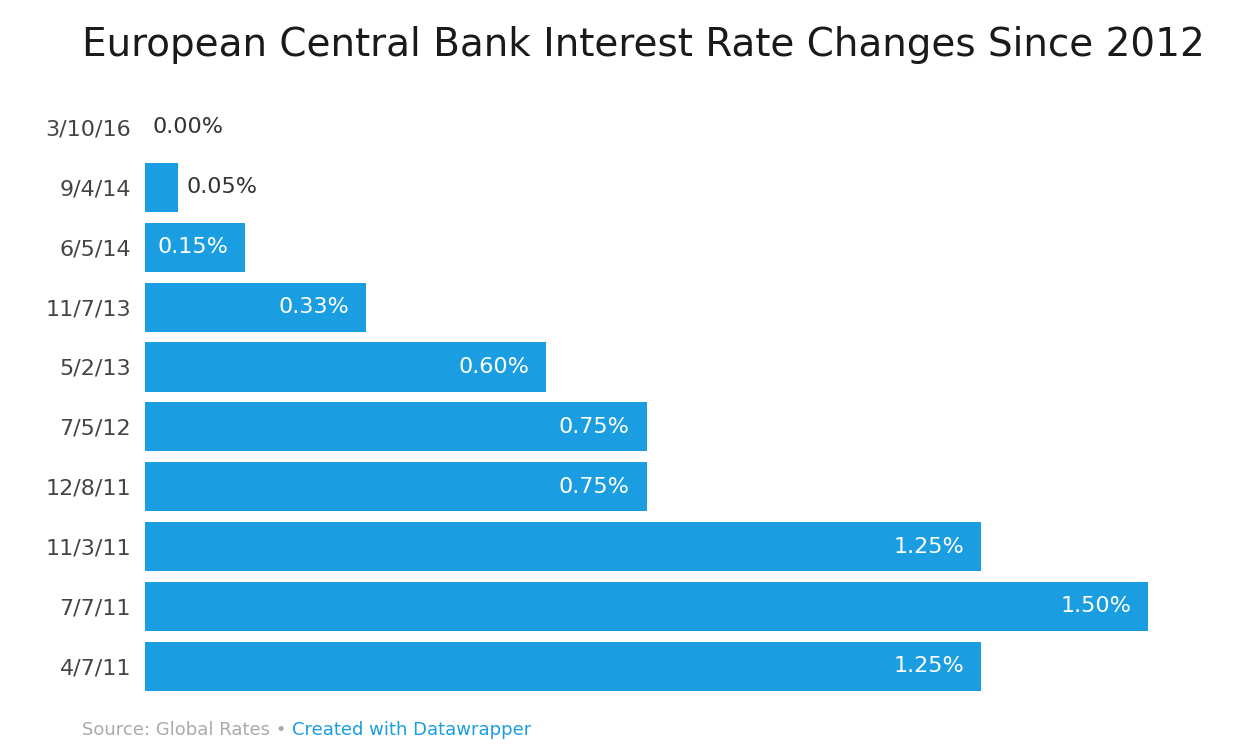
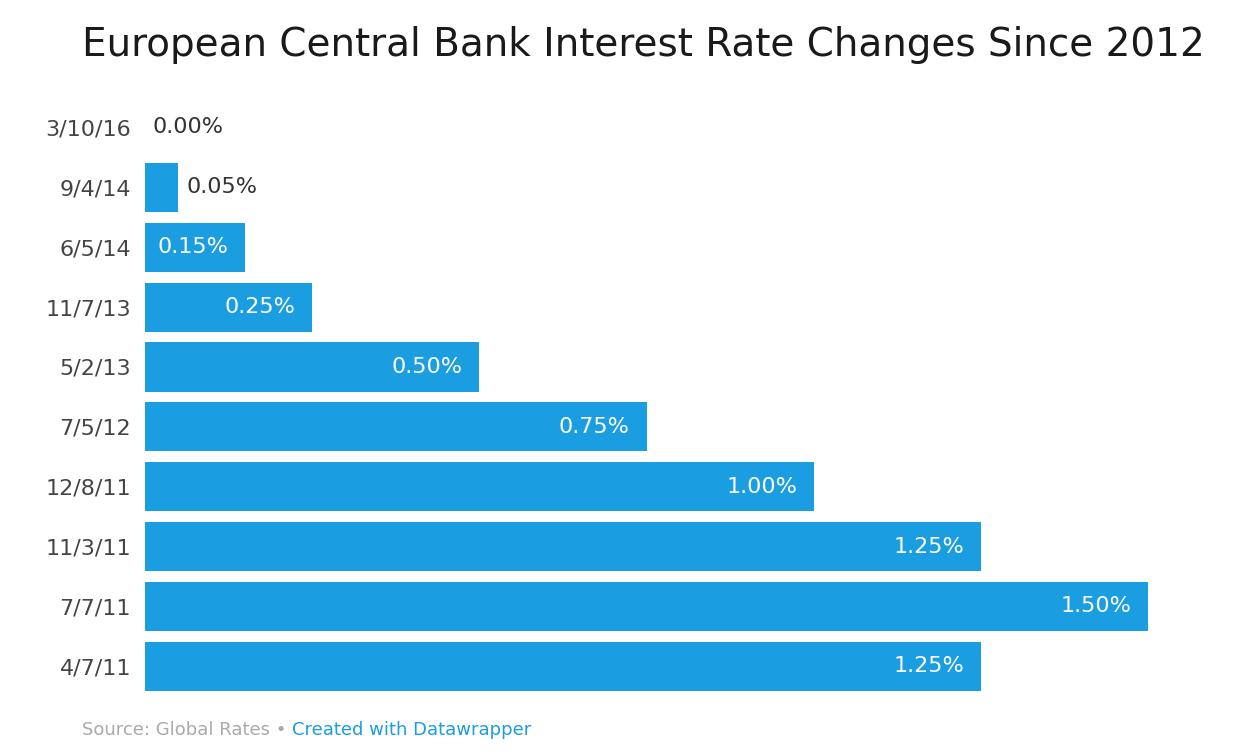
11/7/13: 0.33% -> 0.25%
5/2/13: 0.60% -> 0.50%
12/8/11: 0.75% -> 1.00%
